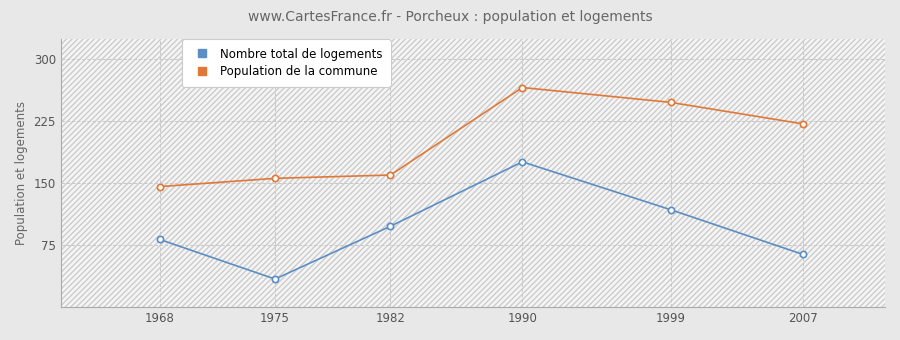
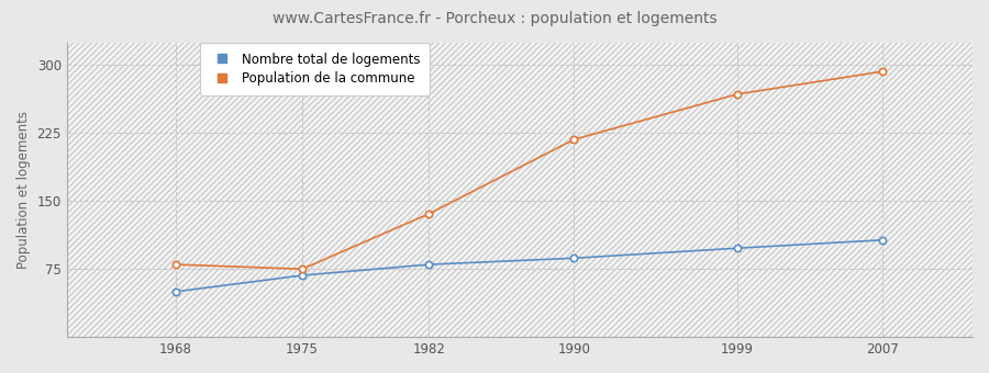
Nombre total de logements/1968: 82 -> 50
Population de la commune/1968: 146 -> 80
Nombre total de logements/1975: 34 -> 68
Population de la commune/1975: 156 -> 75
Nombre total de logements/1982: 98 -> 80
Population de la commune/1982: 160 -> 136
Nombre total de logements/1990: 176 -> 87
Population de la commune/1990: 266 -> 218
Nombre total de logements/1999: 118 -> 98
Population de la commune/1999: 248 -> 268
Nombre total de logements/2007: 64 -> 107
Population de la commune/2007: 222 -> 293
